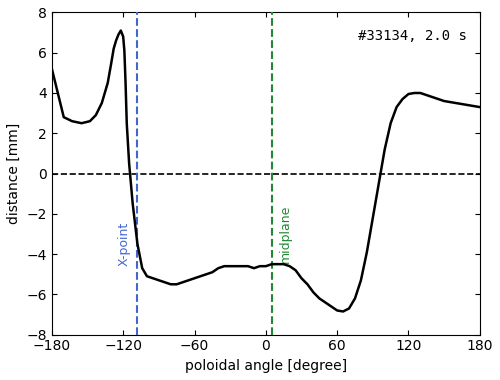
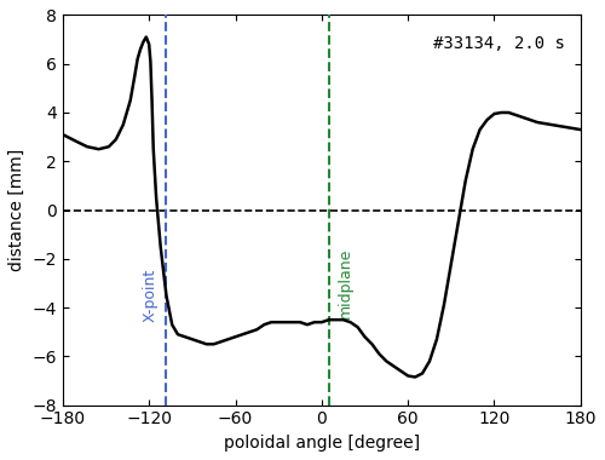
−180: 5.20 -> 3.10
